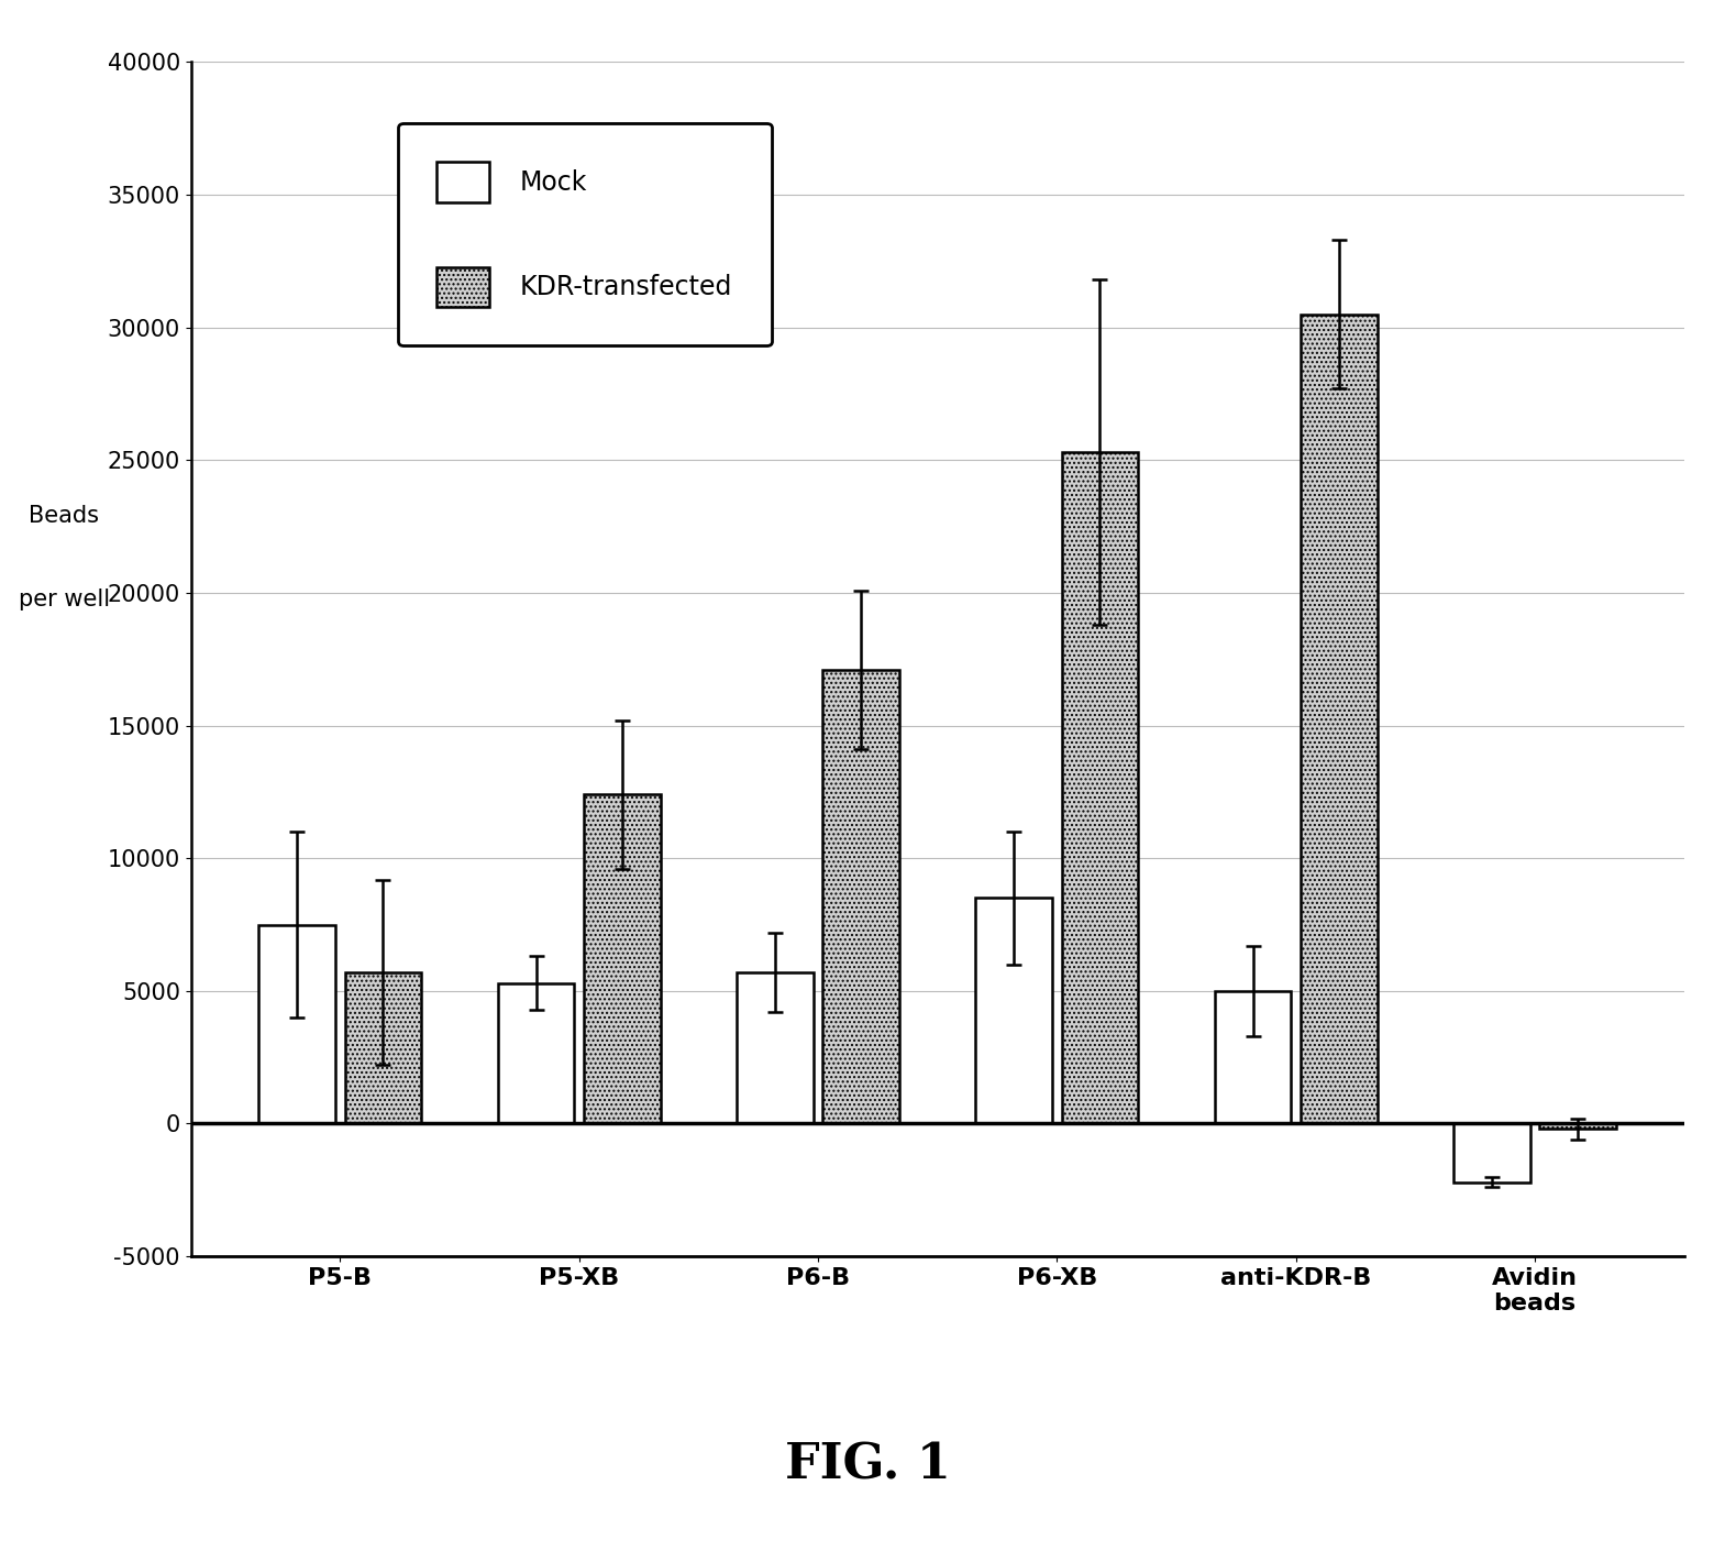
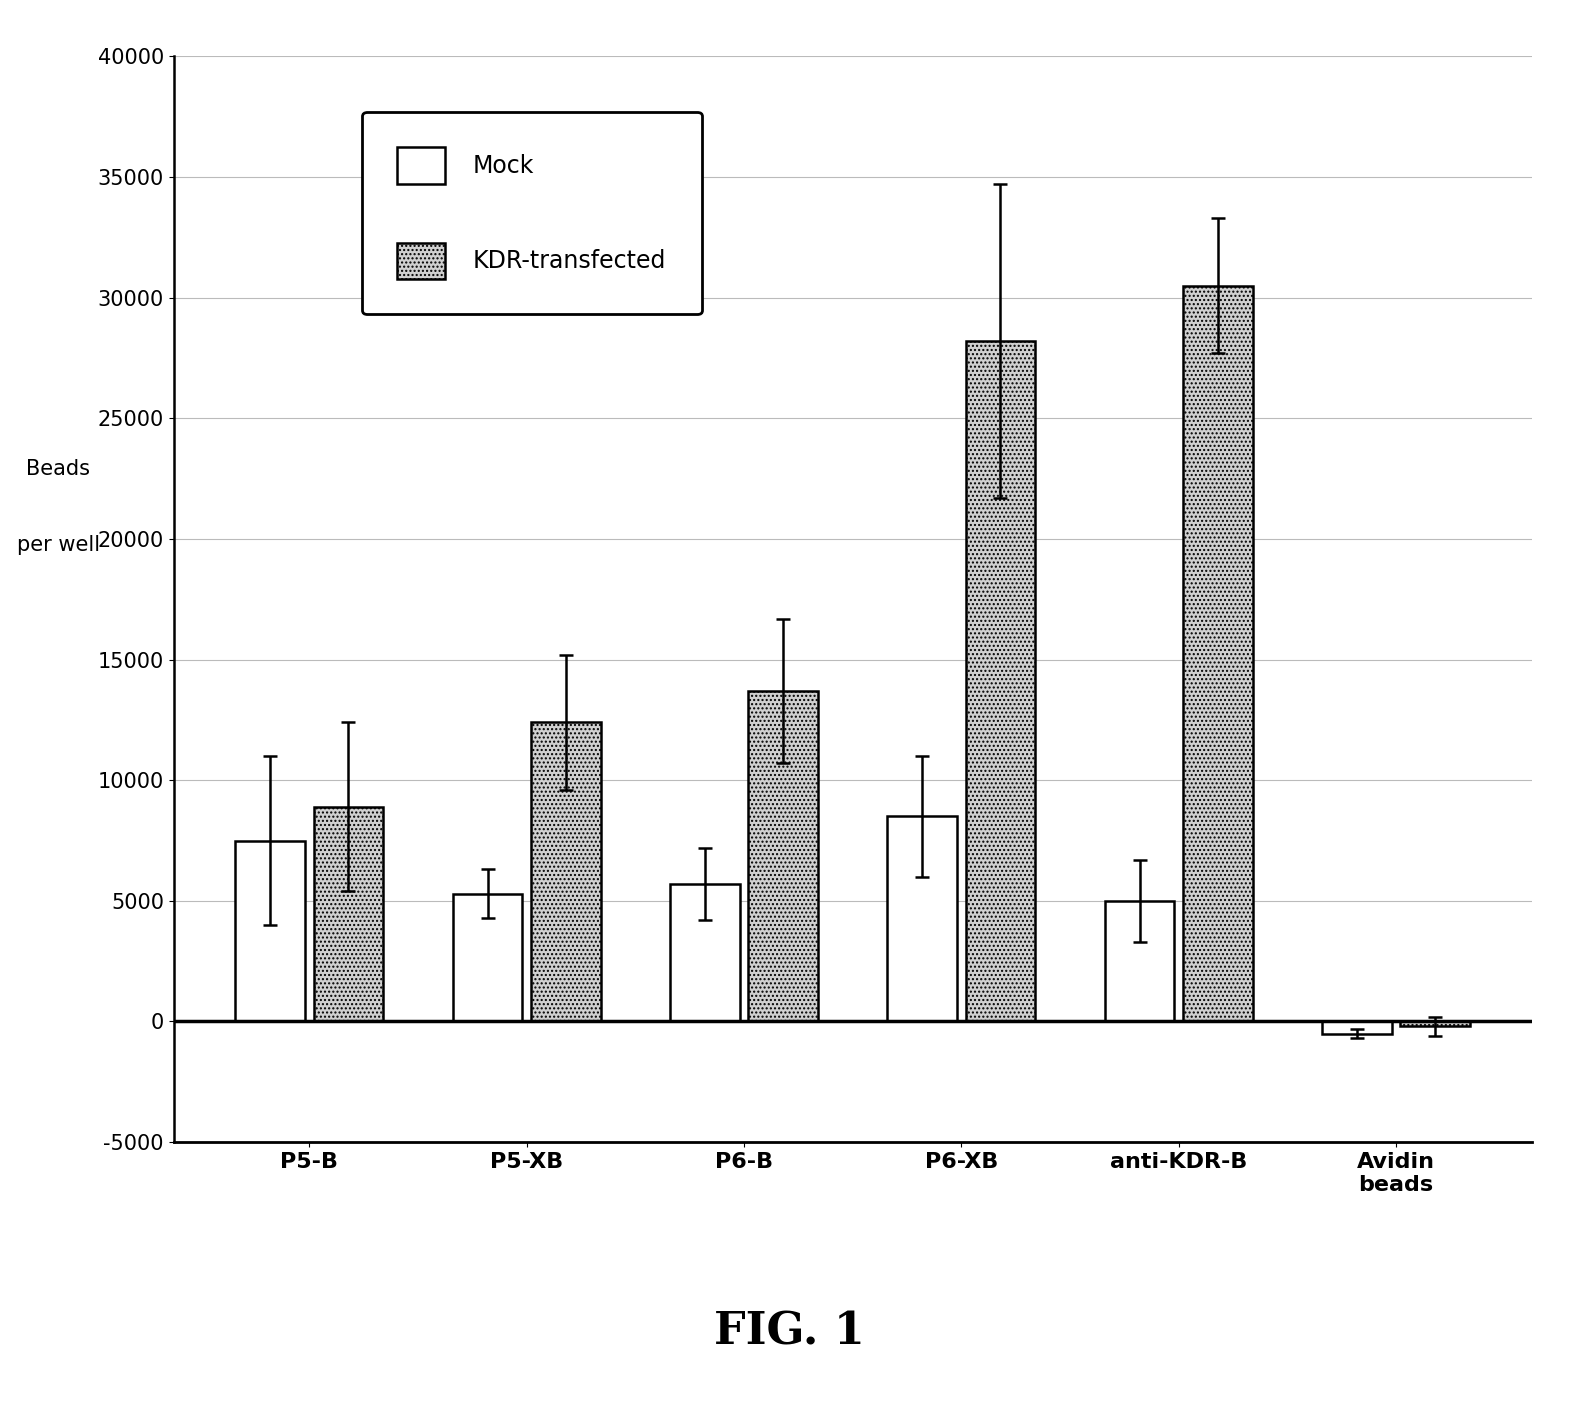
KDR-transfected/P5-B: 5700 -> 8900
KDR-transfected/P6-B: 17100 -> 13700
KDR-transfected/P6-XB: 25300 -> 28200
Mock/Avidin beads: -2200 -> -500
